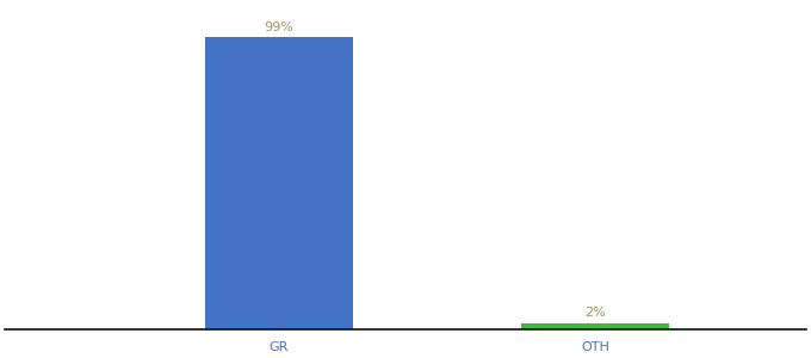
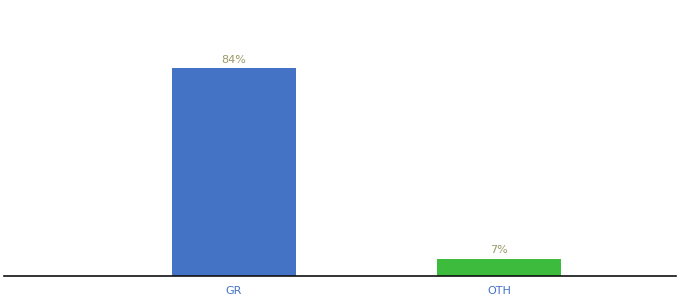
GR: 99% -> 84%
OTH: 2% -> 7%
